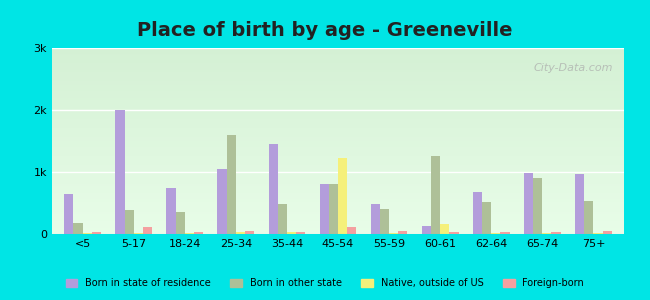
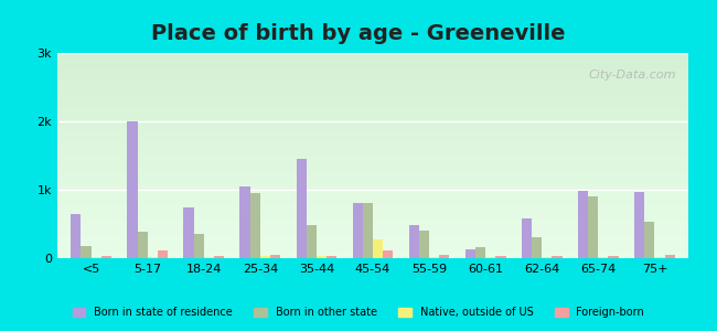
Born in other state/25-34: 1.60k -> 0.95k
Native, outside of US/45-54: 1.22k -> 0.27k
Born in other state/60-61: 1.26k -> 0.16k
Native, outside of US/60-61: 0.16k -> 0.02k
Born in state of residence/62-64: 0.68k -> 0.58k
Born in other state/62-64: 0.52k -> 0.31k
